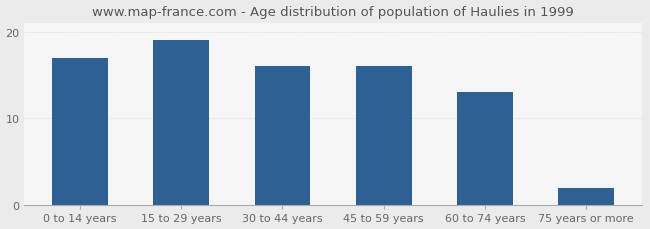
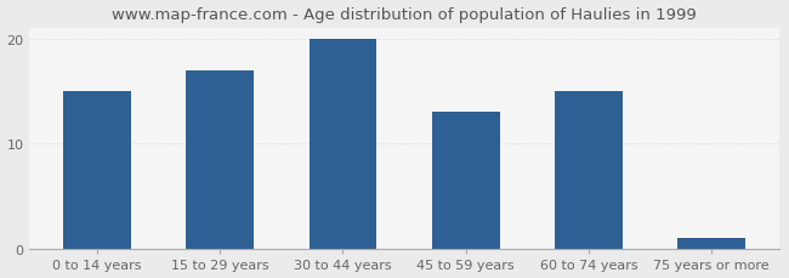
0 to 14 years: 17 -> 15
15 to 29 years: 19 -> 17
30 to 44 years: 16 -> 20
45 to 59 years: 16 -> 13
60 to 74 years: 13 -> 15
75 years or more: 2 -> 1
